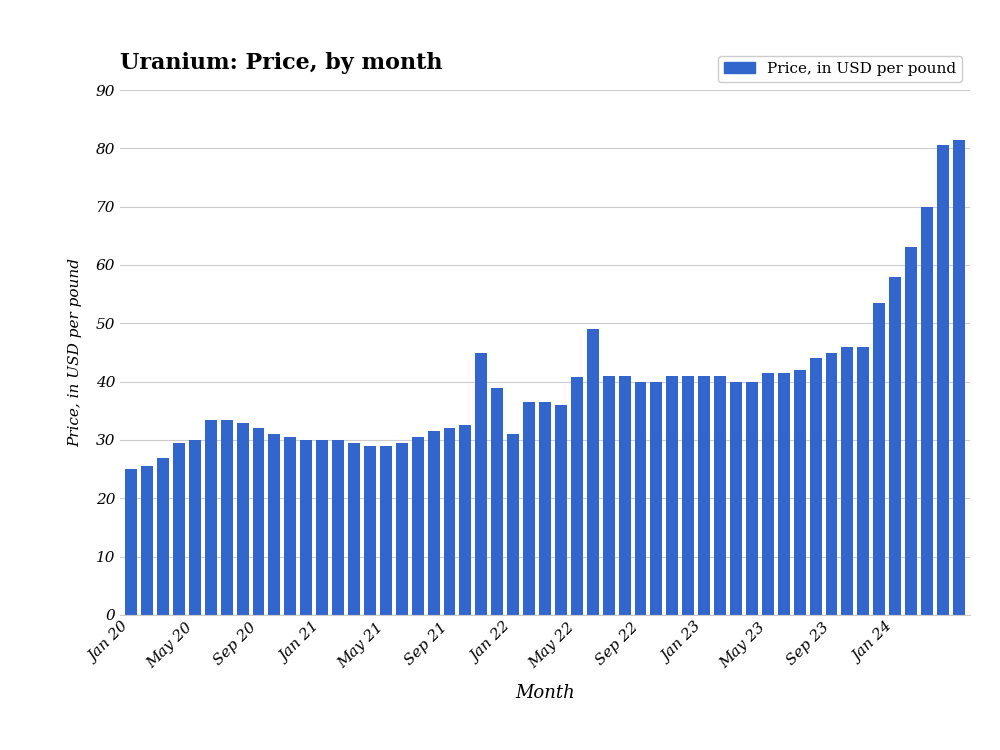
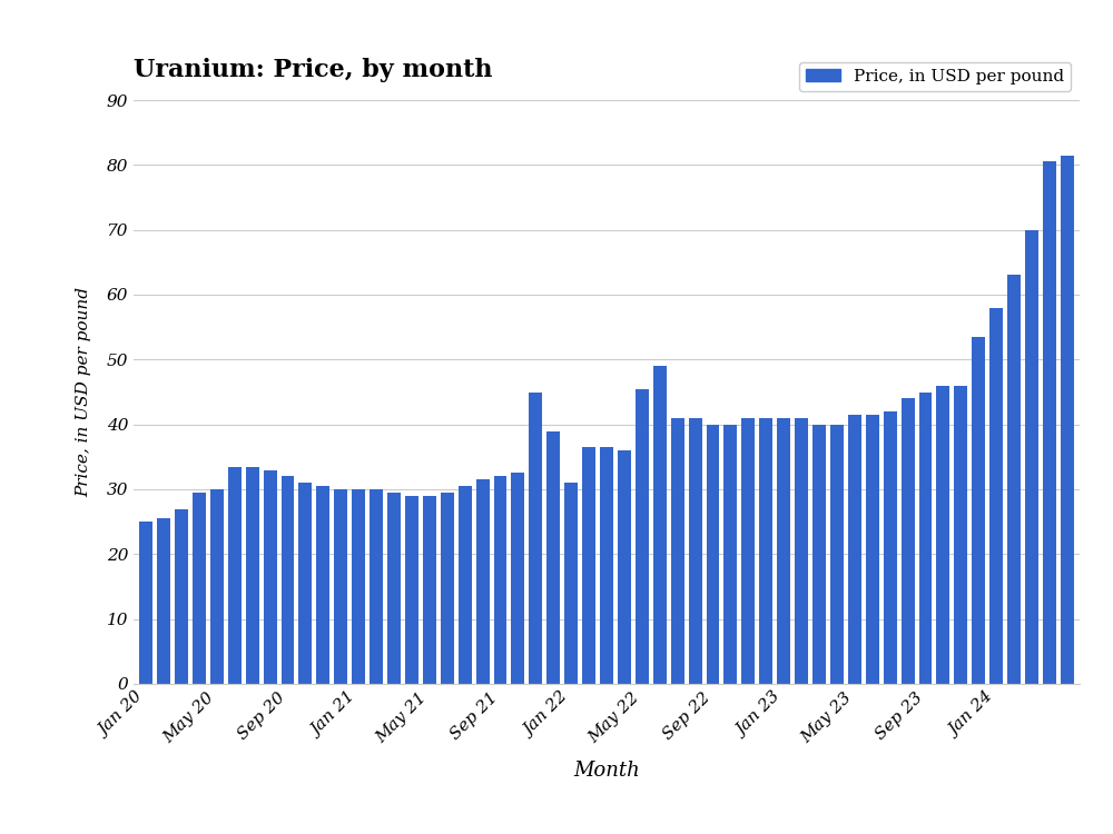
May 22: 40.8 -> 45.5
